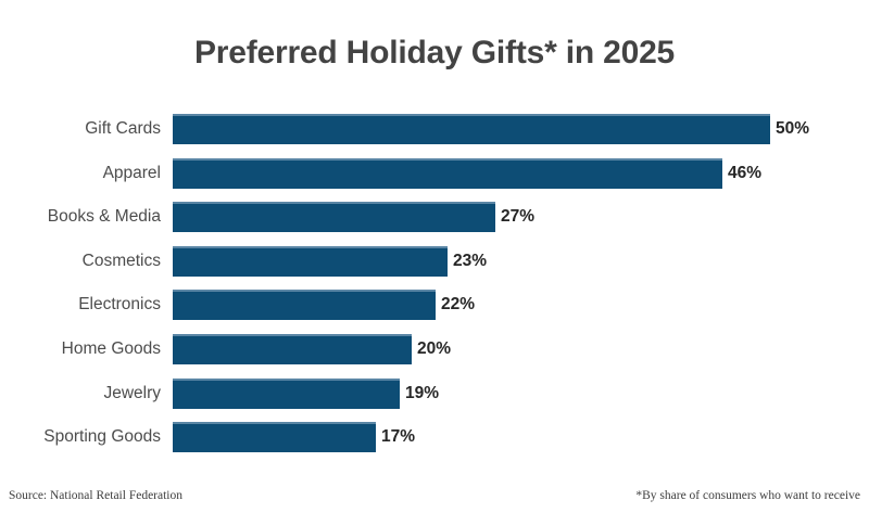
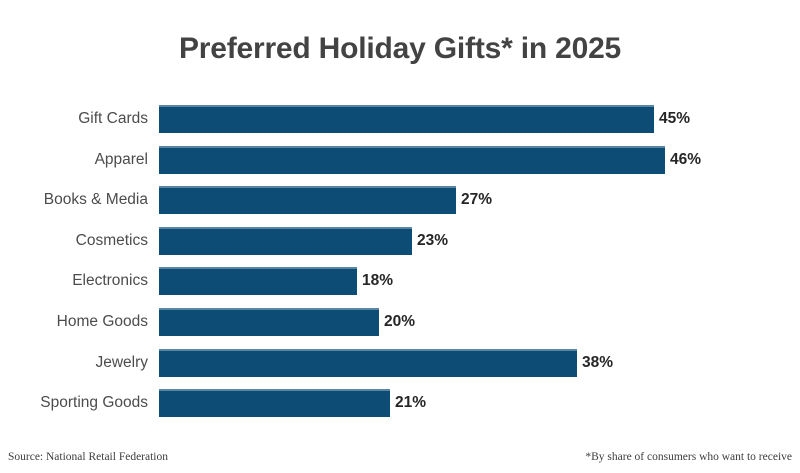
Gift Cards: 50% -> 45%
Electronics: 22% -> 18%
Jewelry: 19% -> 38%
Sporting Goods: 17% -> 21%
